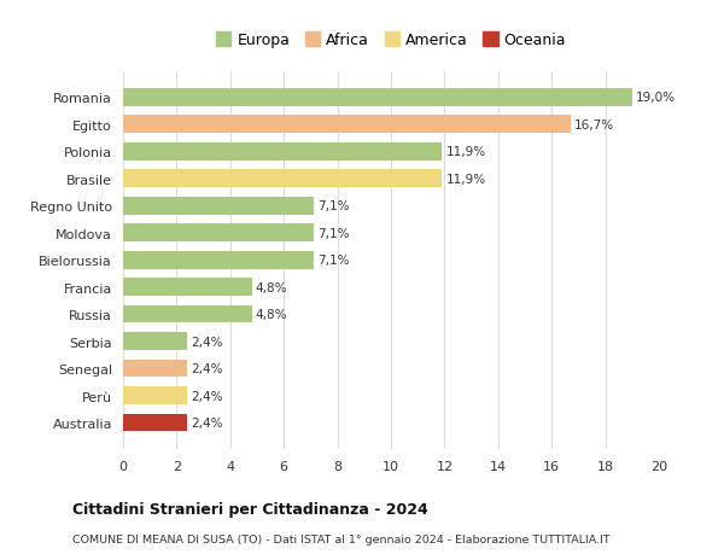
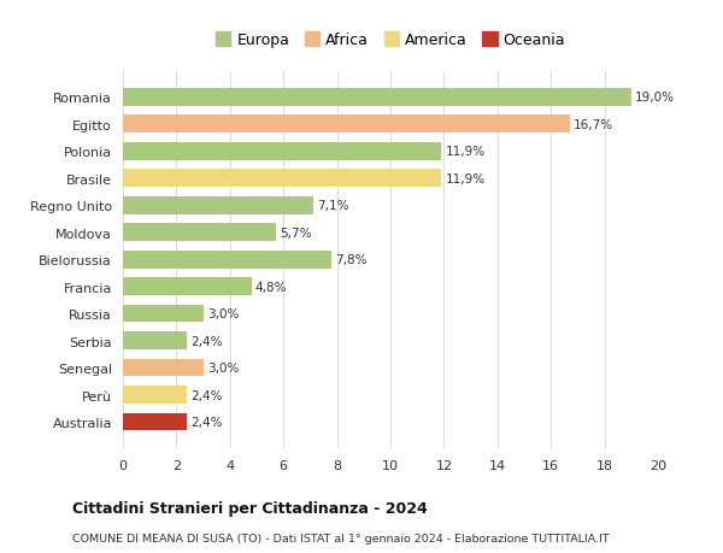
Moldova: 7,1% -> 5,7%
Bielorussia: 7,1% -> 7,8%
Russia: 4,8% -> 3,0%
Senegal: 2,4% -> 3,0%
